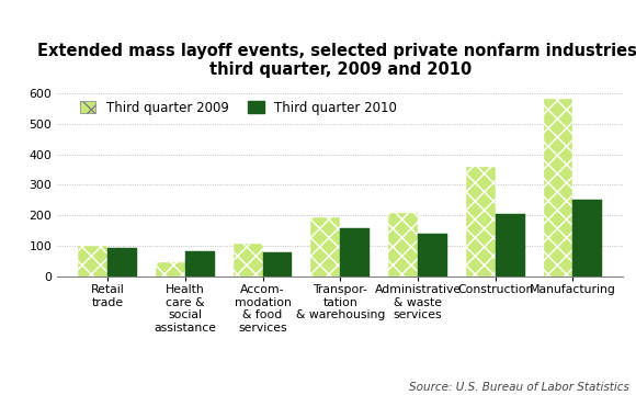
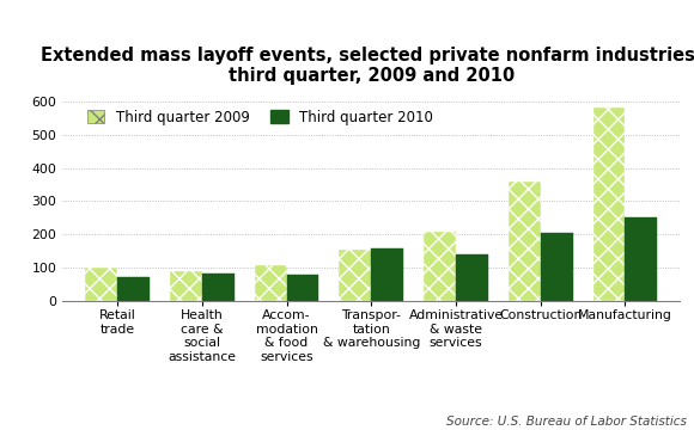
Third quarter 2010/Retail trade: 95 -> 70
Third quarter 2009/Health care & social assistance: 45 -> 90
Third quarter 2009/Transpor- tation & warehousing: 195 -> 153
